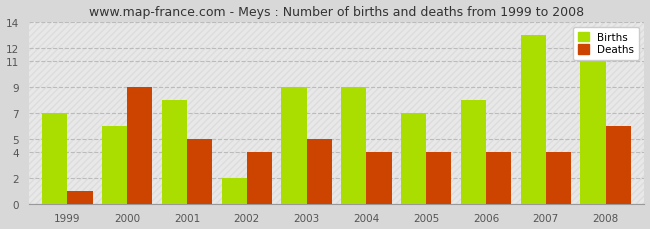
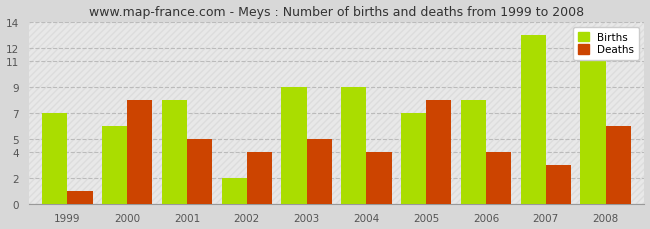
Deaths/2000: 9 -> 8
Deaths/2005: 4 -> 8
Deaths/2007: 4 -> 3
